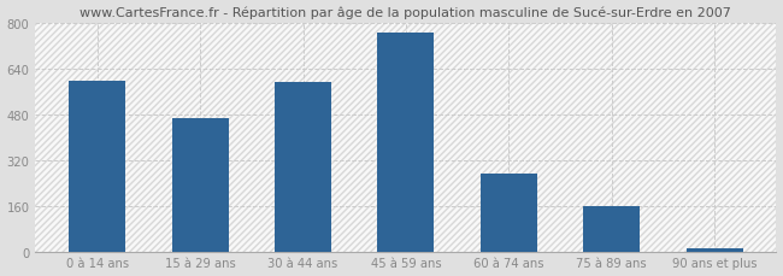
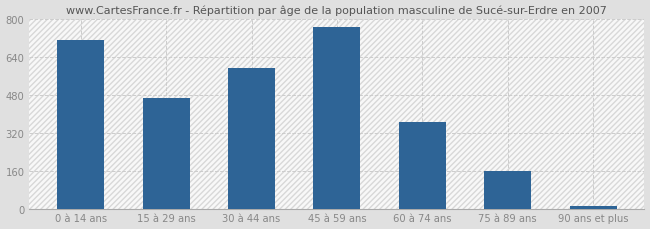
0 à 14 ans: 595 -> 710
60 à 74 ans: 270 -> 365
